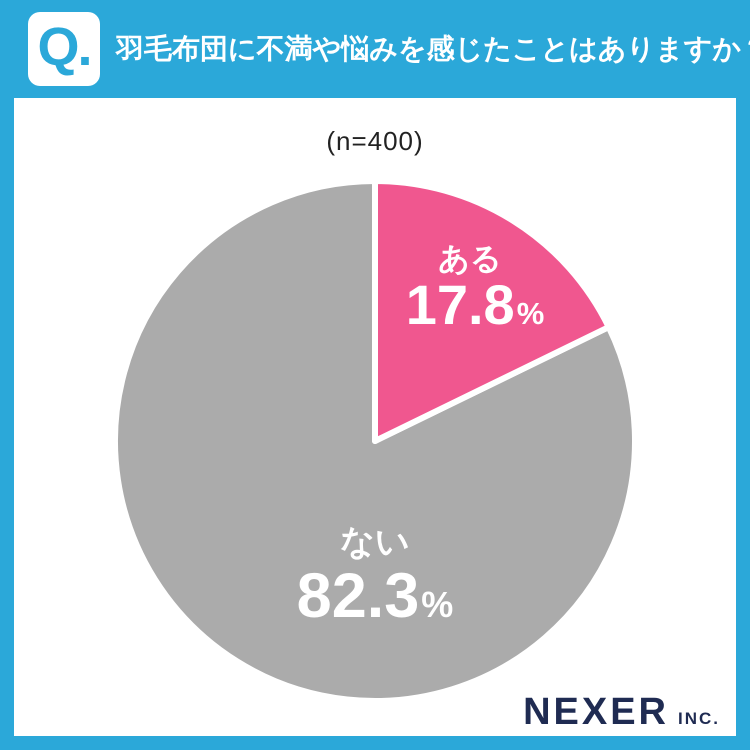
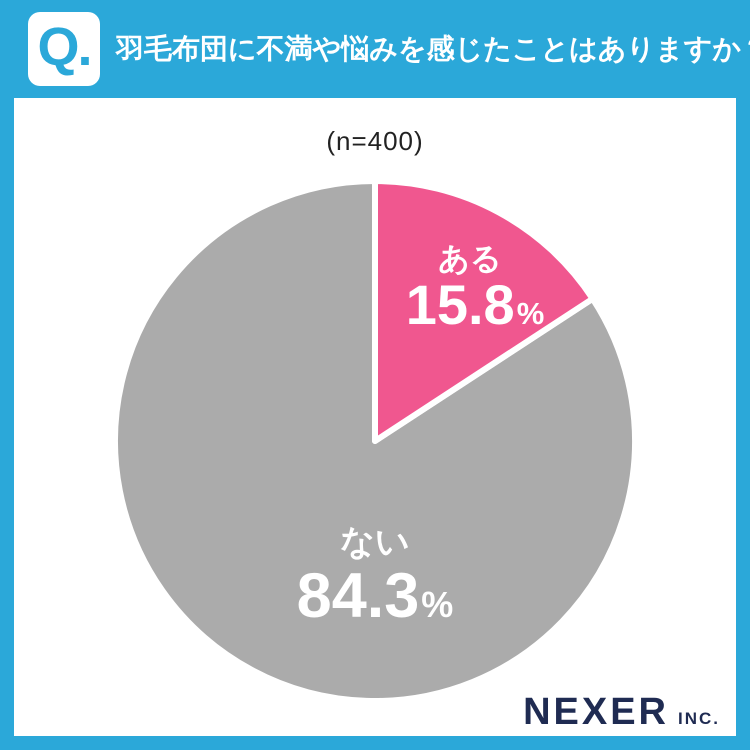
ある: 17.8 -> 15.8
ない: 82.3 -> 84.3
